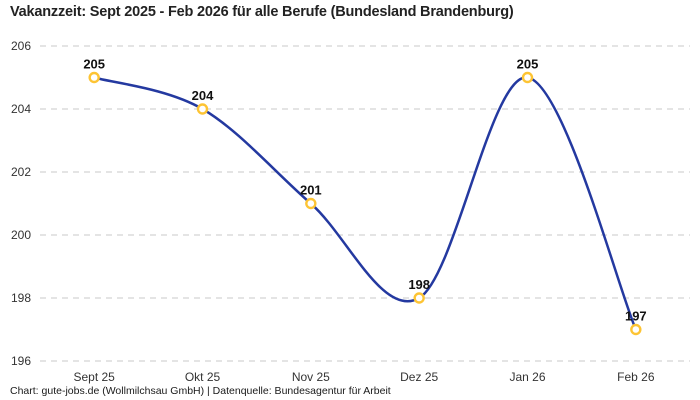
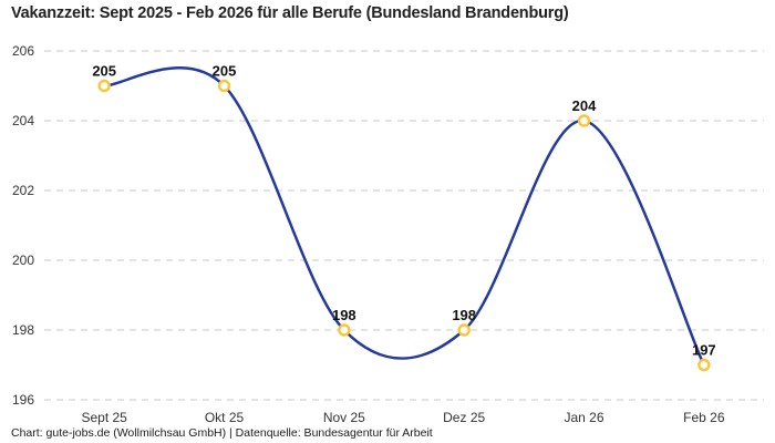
Okt 25: 204 -> 205
Nov 25: 201 -> 198
Jan 26: 205 -> 204
